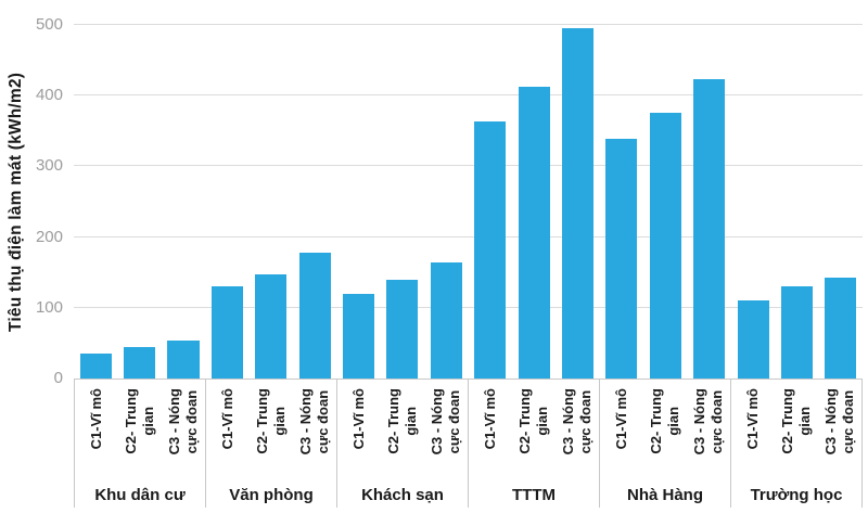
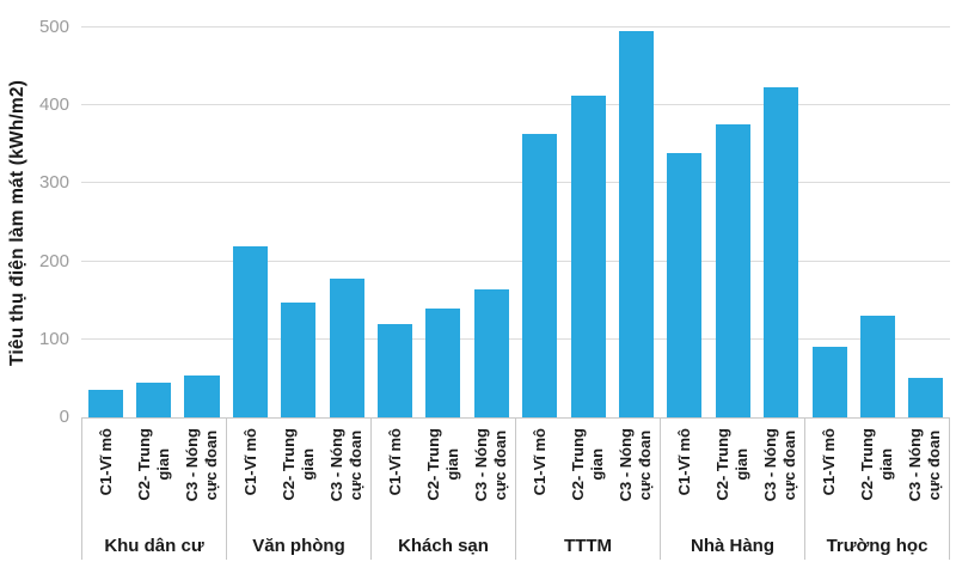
C1-Vĩ mô/Văn phòng: 130 -> 220
C1-Vĩ mô/Trường học: 110 -> 90
C3 - Nóng cực đoan/Trường học: 140 -> 50
